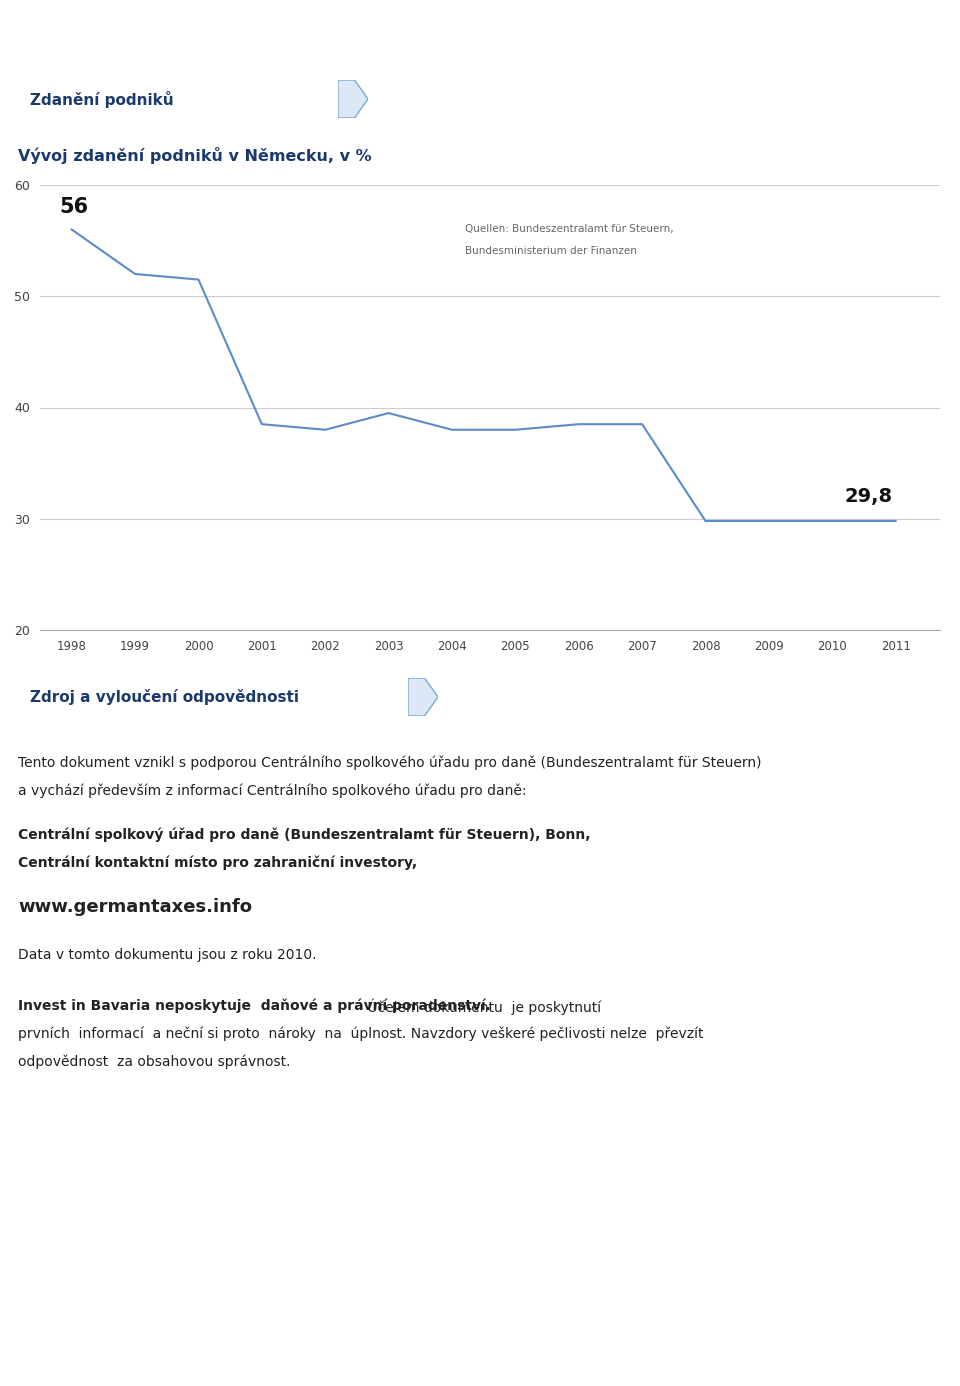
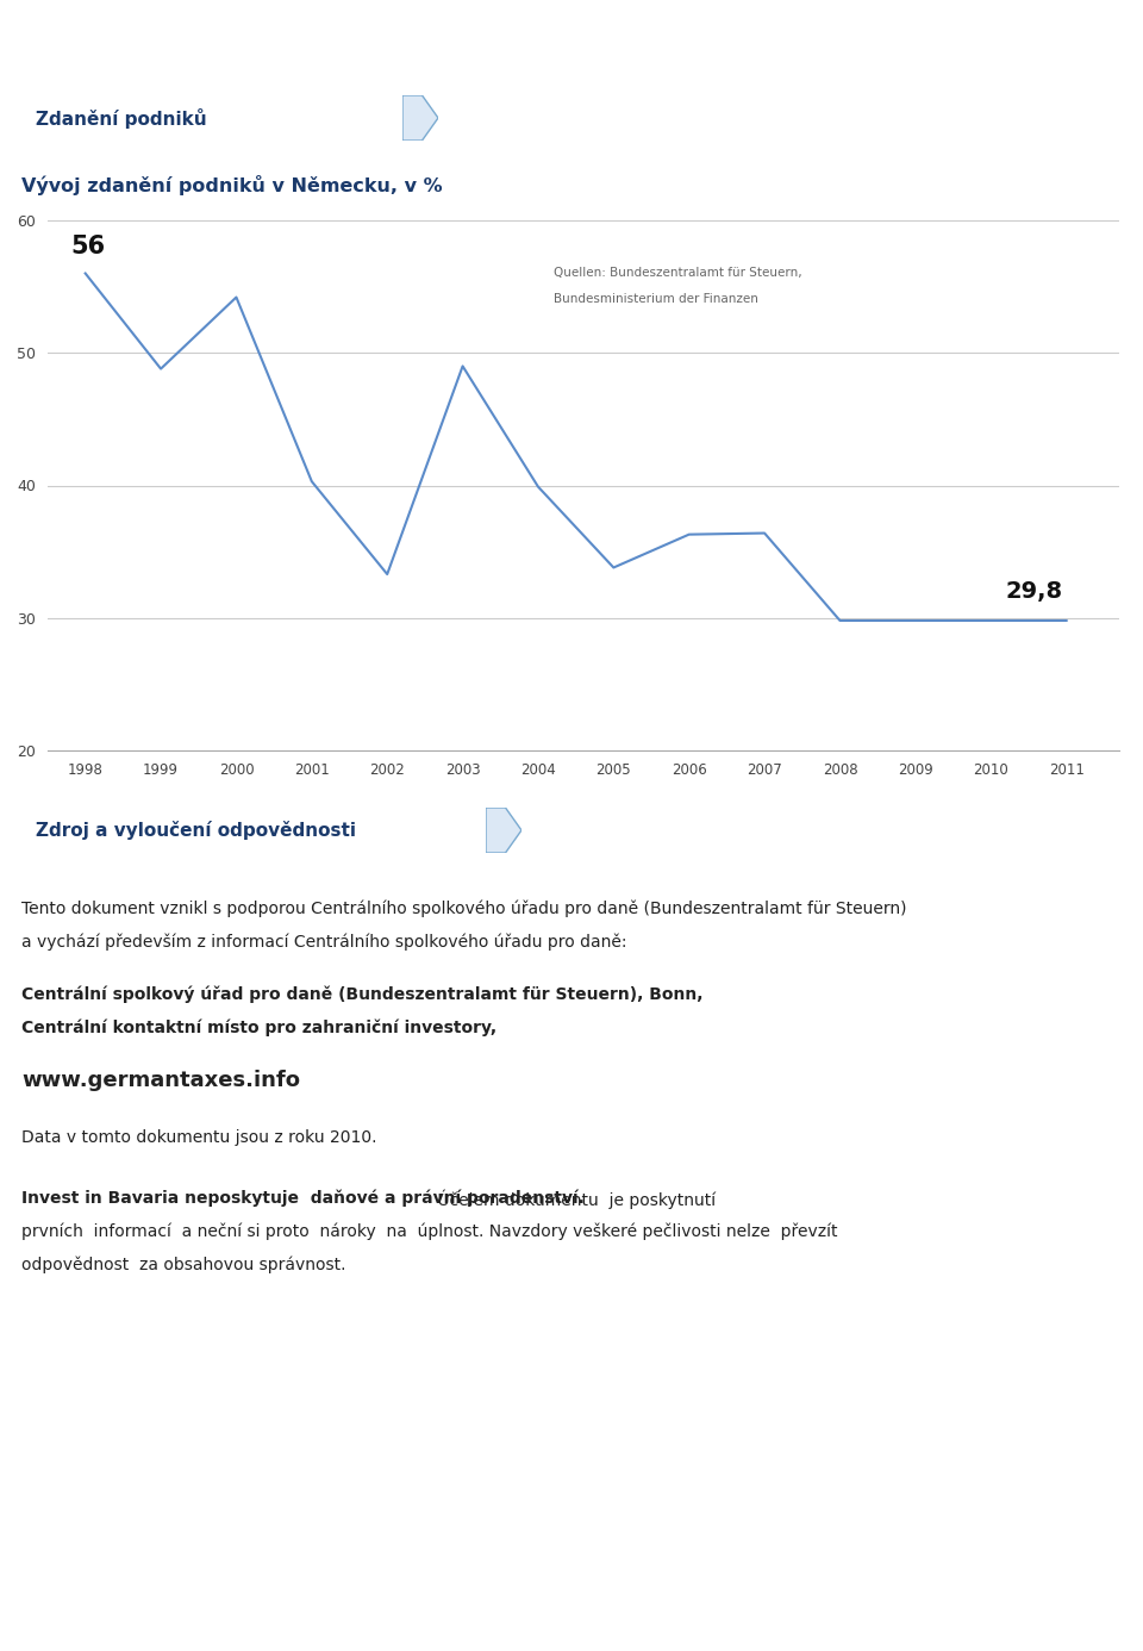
1999: 52.0 -> 48.8
2000: 51.5 -> 54.2
2001: 38.5 -> 40.3
2002: 38.0 -> 33.3
2003: 39.5 -> 49.0
2004: 38.0 -> 39.9
2005: 38.0 -> 33.8
2006: 38.5 -> 36.3
2007: 38.5 -> 36.4
